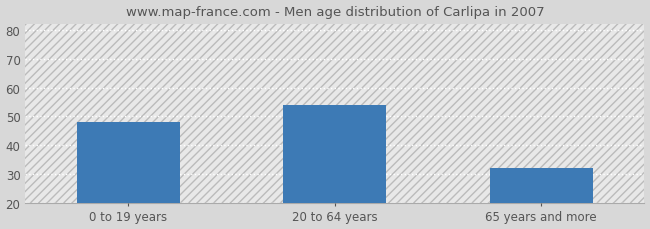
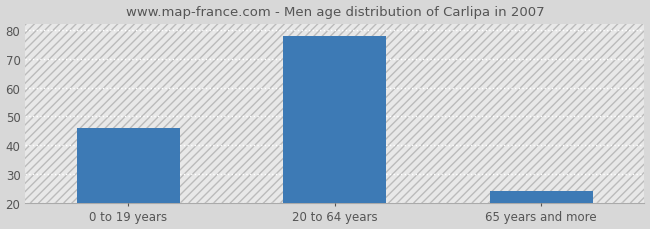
0 to 19 years: 48 -> 46
20 to 64 years: 54 -> 78
65 years and more: 32 -> 24
